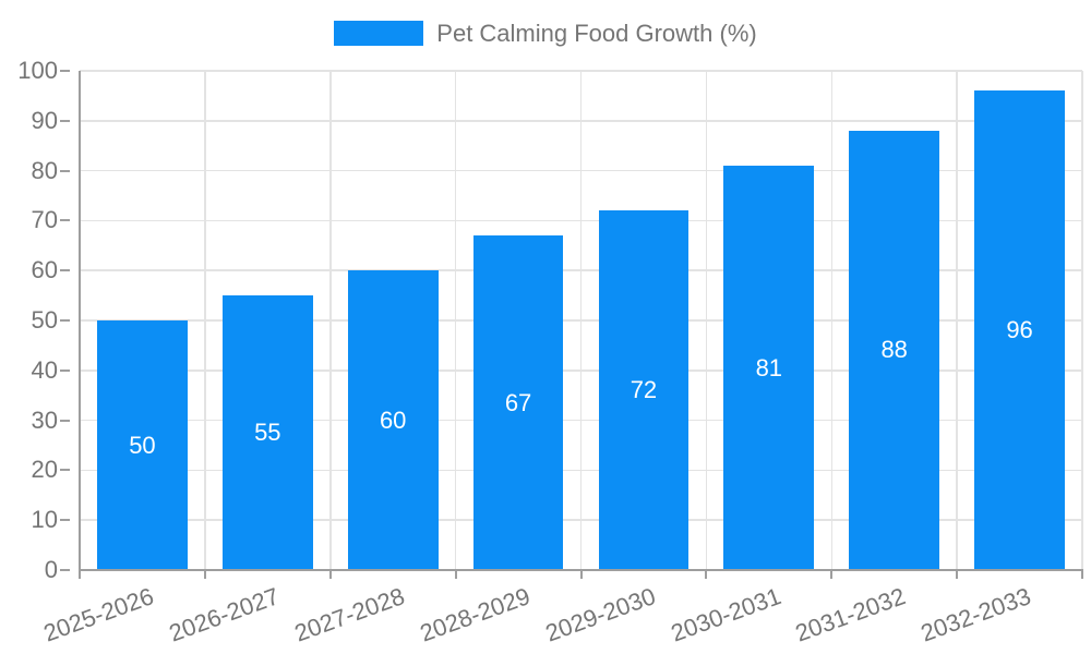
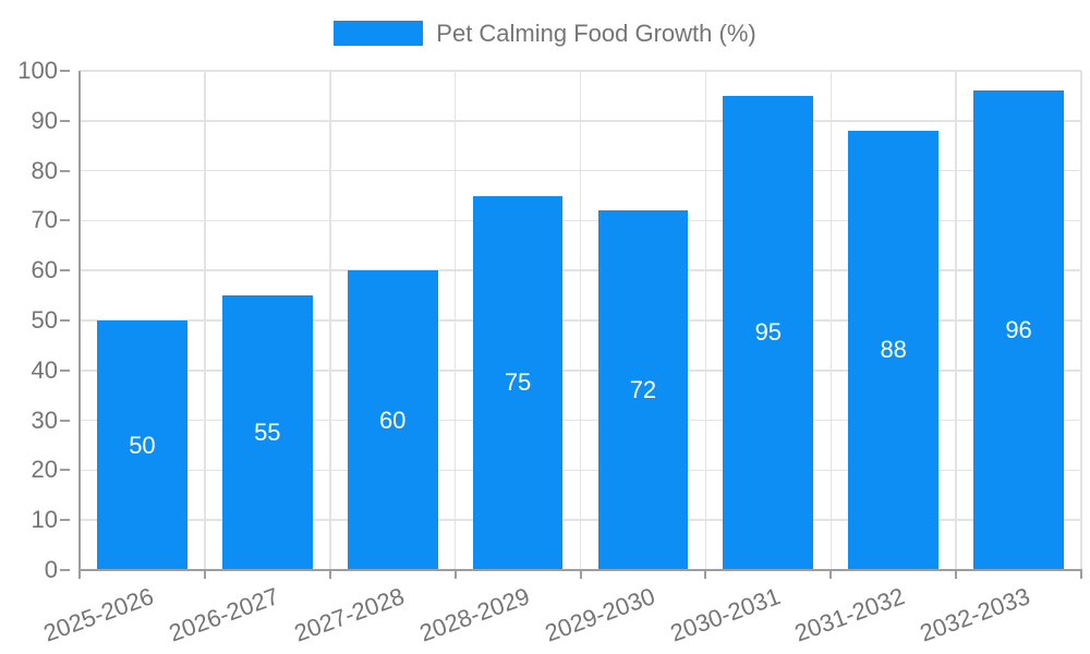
2028-2029: 67 -> 75
2030-2031: 81 -> 95
